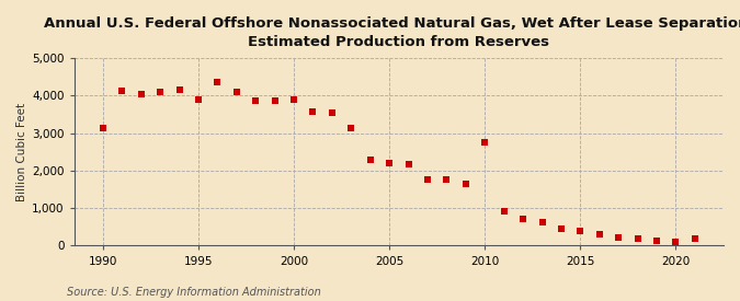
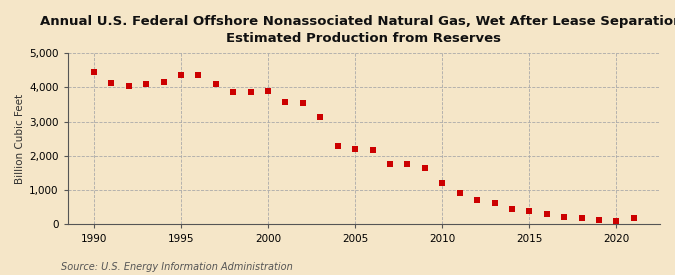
1990: 3,150 -> 4,440
1995: 3,900 -> 4,350
2010: 2,750 -> 1,220
